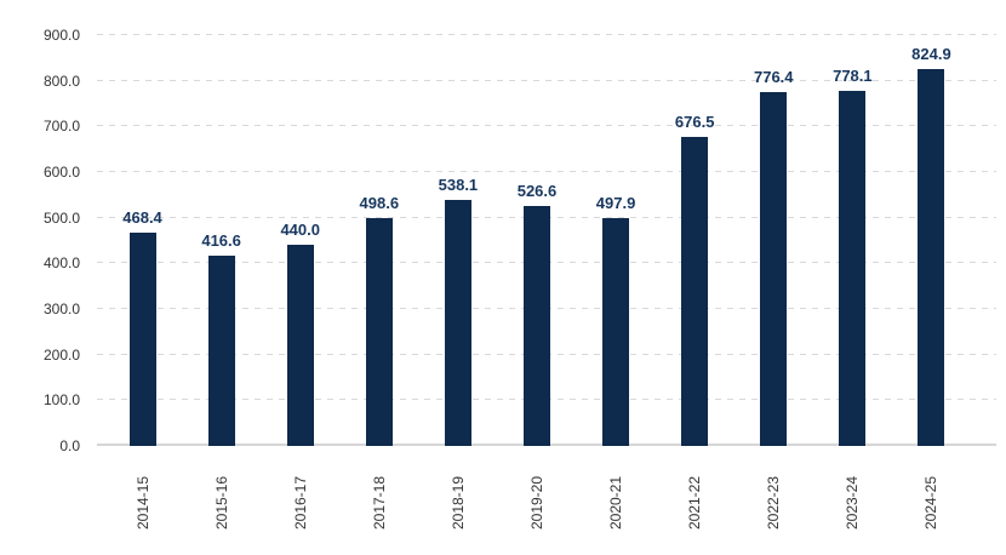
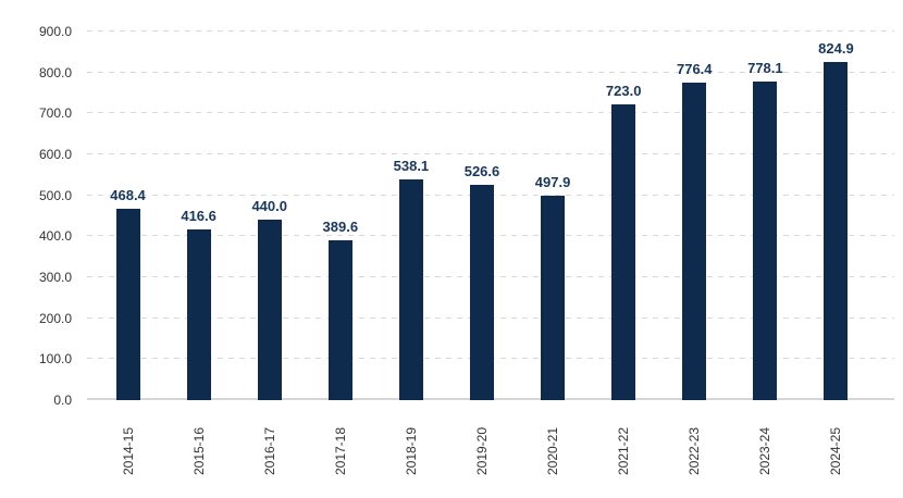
2017-18: 498.6 -> 389.6
2021-22: 676.5 -> 723.0
